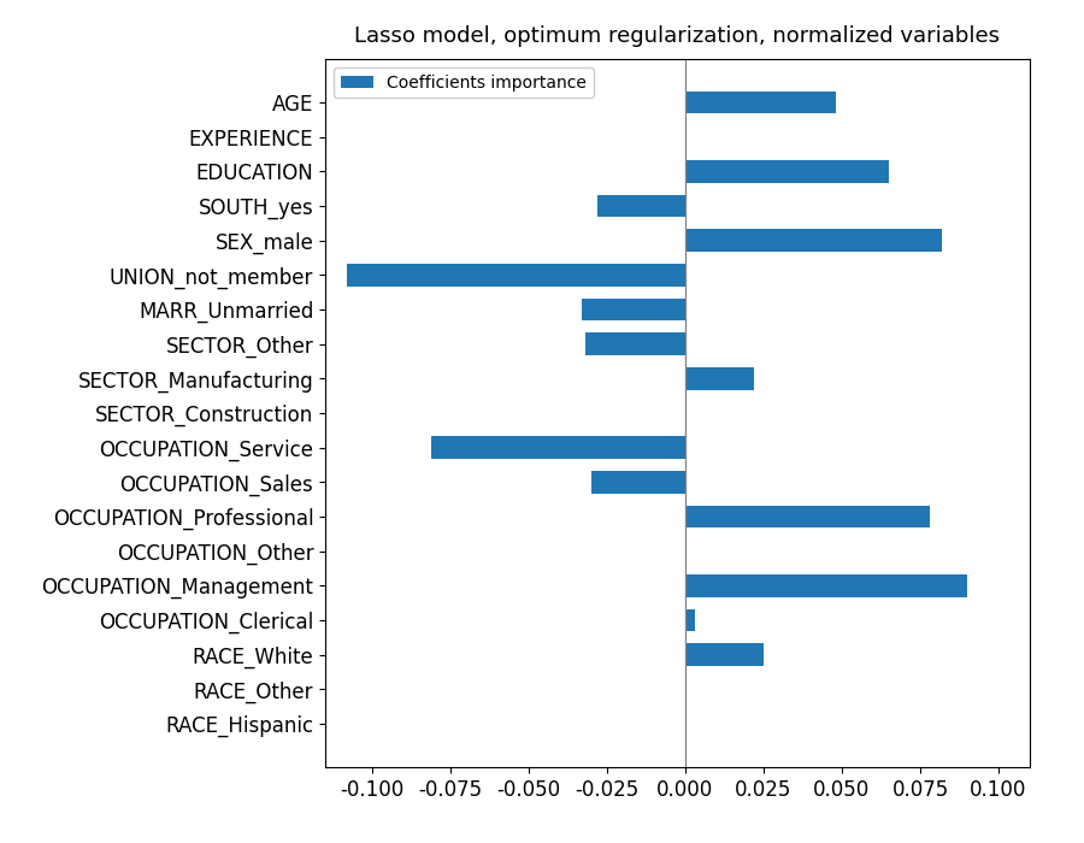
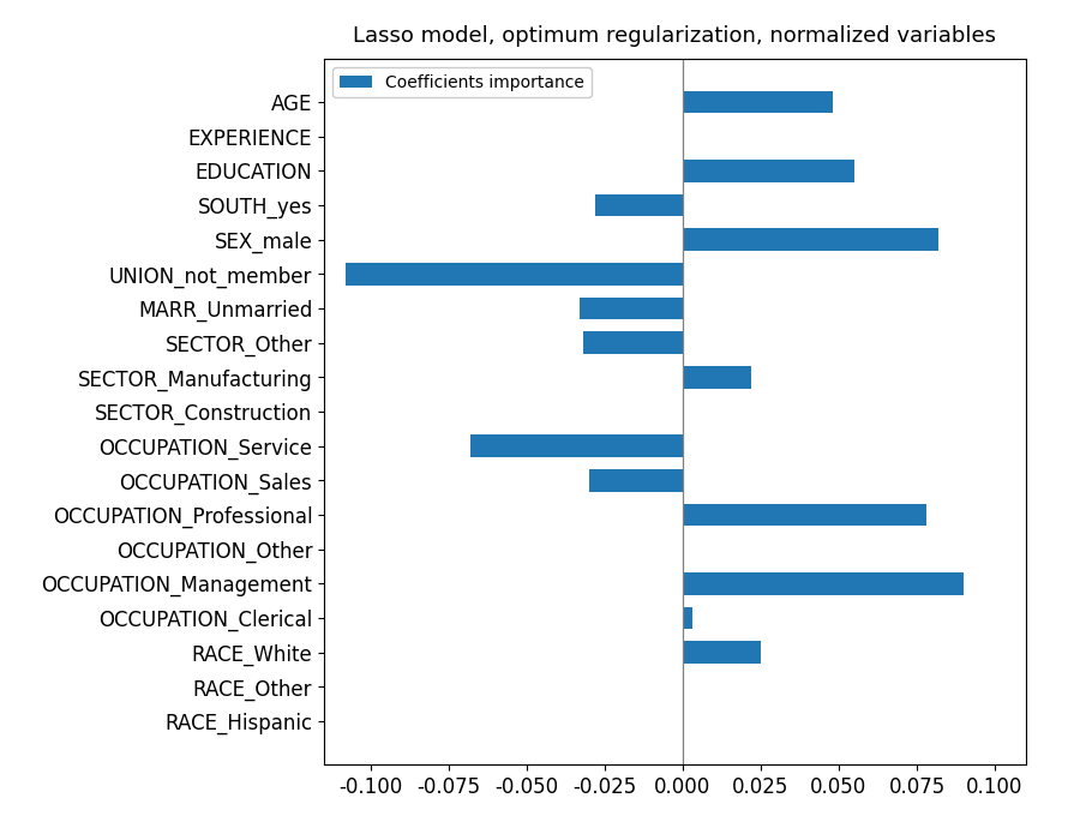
EDUCATION: 0.065 -> 0.055
OCCUPATION_Service: -0.081 -> -0.068
